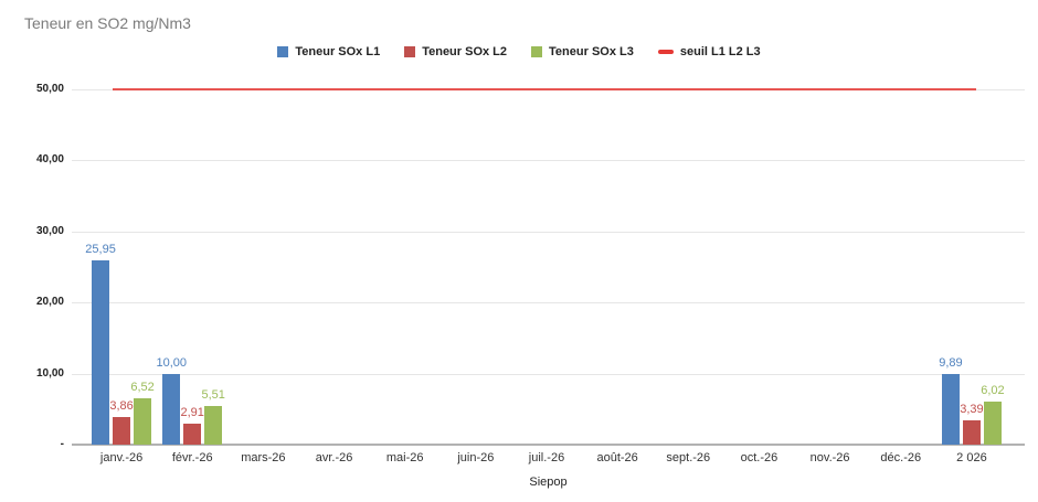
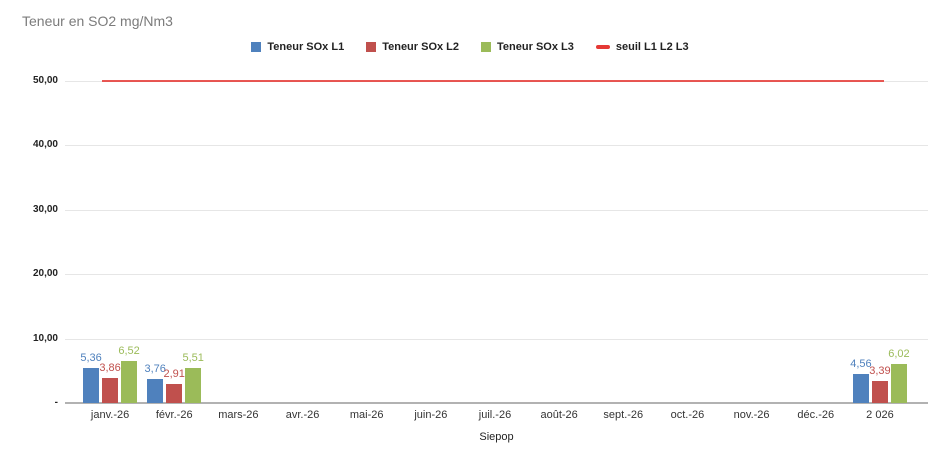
Teneur SOx L1/janv.-26: 25,95 -> 5,36
Teneur SOx L1/févr.-26: 10,00 -> 3,76
Teneur SOx L1/2 026: 9,89 -> 4,56
